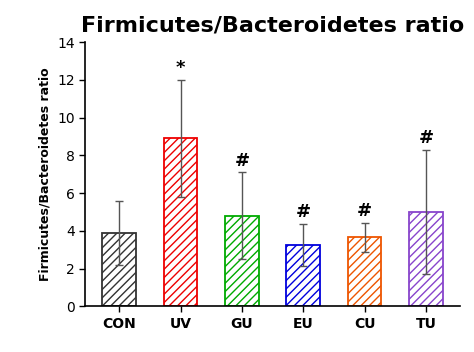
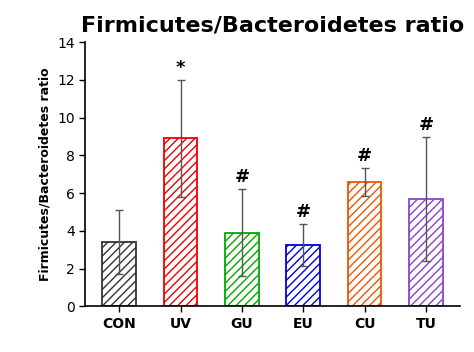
CON: 3.9 -> 3.4
GU: 4.8 -> 3.9
CU: 3.6 -> 6.6
TU: 5.0 -> 5.7
